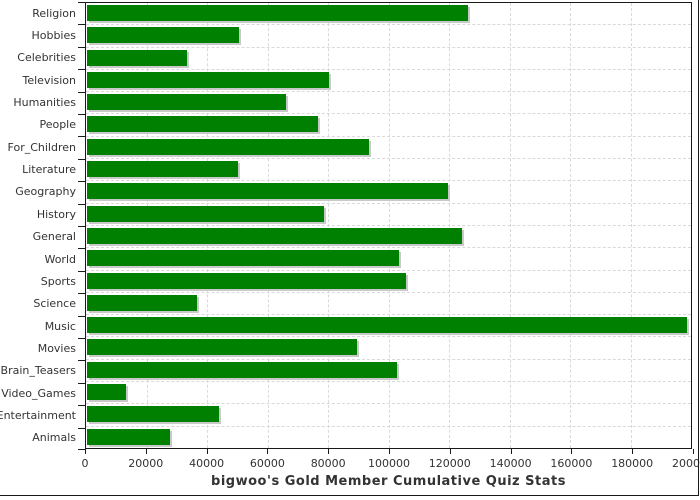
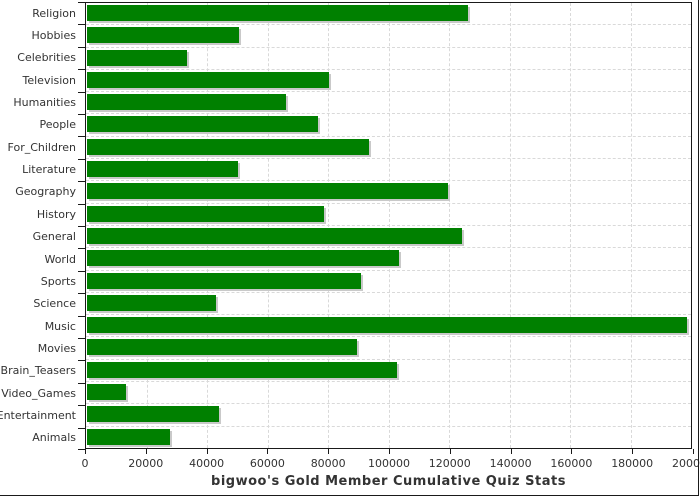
Sports: 106000 -> 91000
Science: 37000 -> 43000
